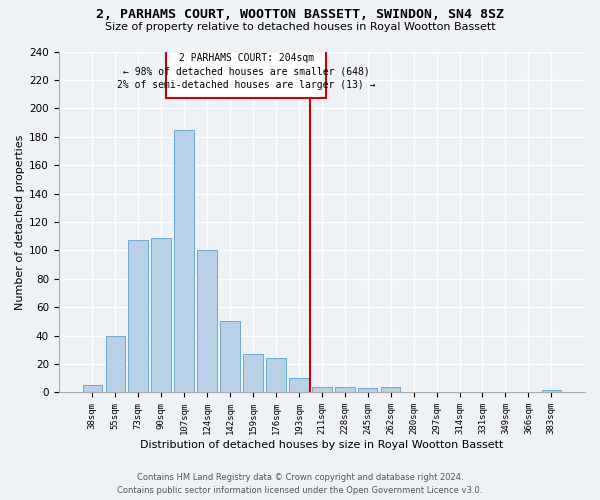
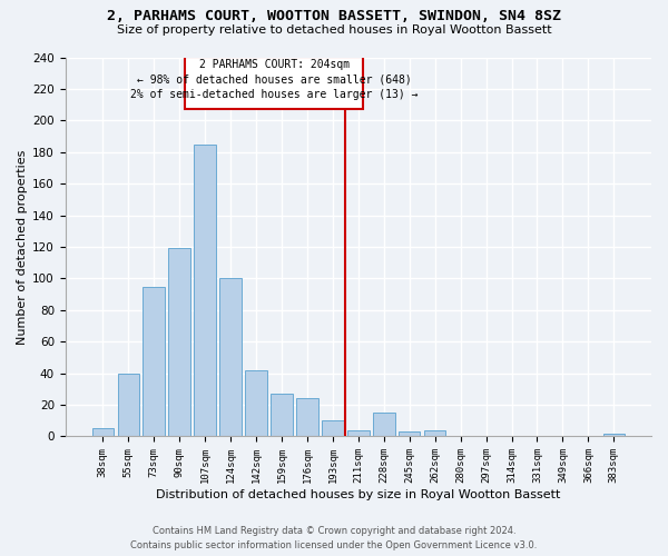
73sqm: 107 -> 95
90sqm: 109 -> 119
142sqm: 50 -> 42
228sqm: 4 -> 15
